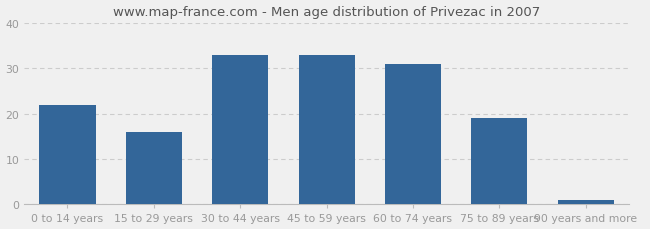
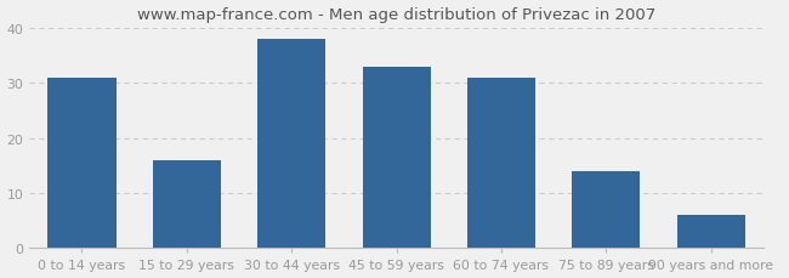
0 to 14 years: 22 -> 31
30 to 44 years: 33 -> 38
75 to 89 years: 19 -> 14
90 years and more: 1 -> 6
